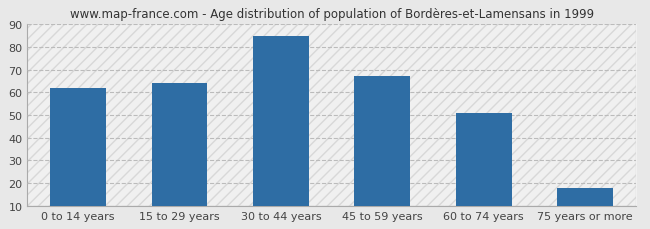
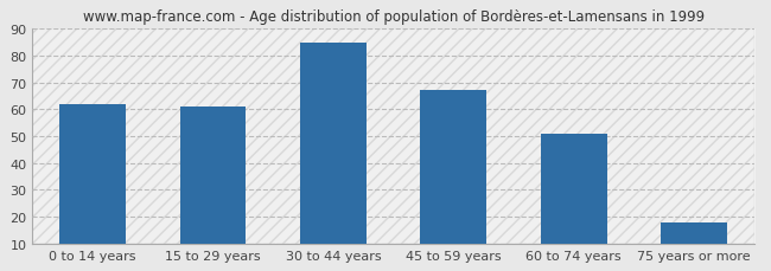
15 to 29 years: 64 -> 61
